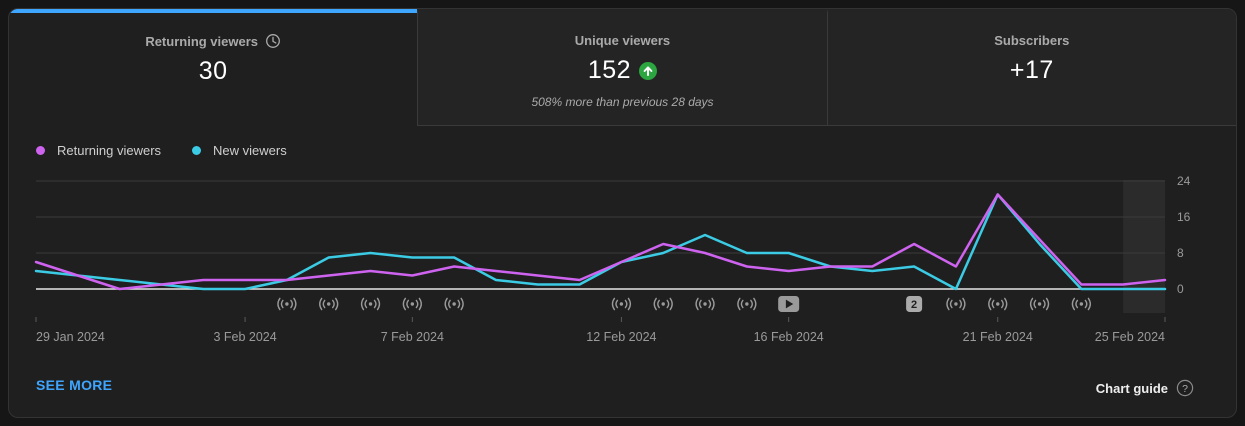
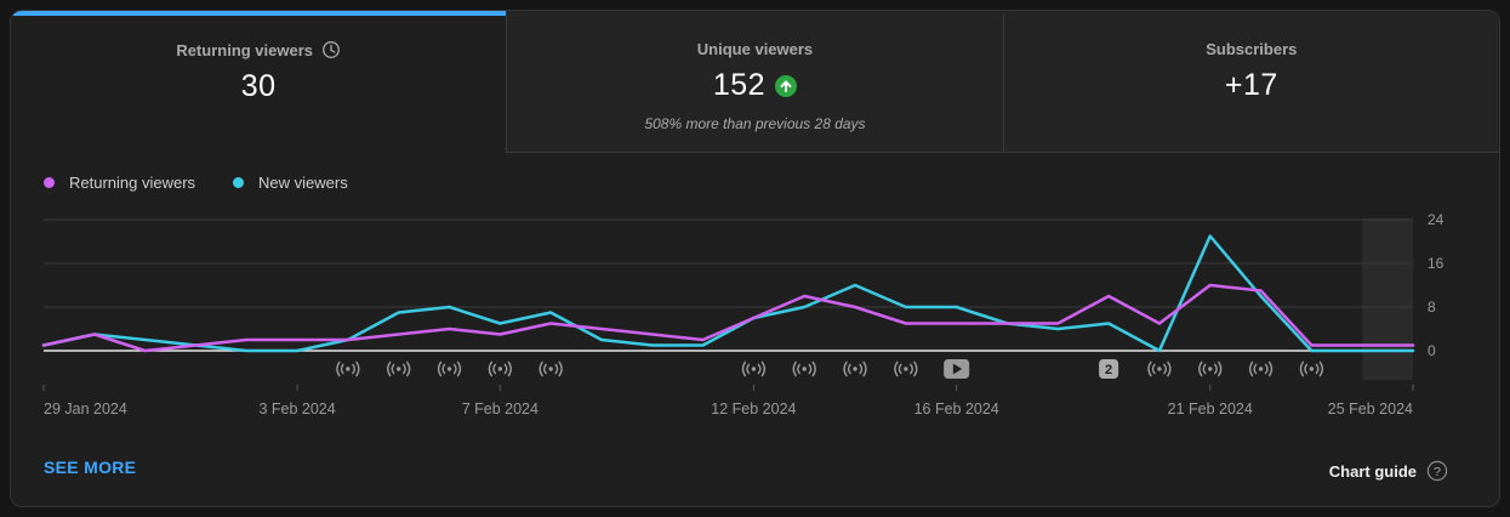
New viewers/29 Jan 2024: 4 -> 1
Returning viewers/29 Jan 2024: 6 -> 1
New viewers/7 Feb 2024: 7 -> 5
Returning viewers/16 Feb 2024: 4 -> 5
Returning viewers/21 Feb 2024: 21 -> 12
Returning viewers/25 Feb 2024: 2 -> 1
